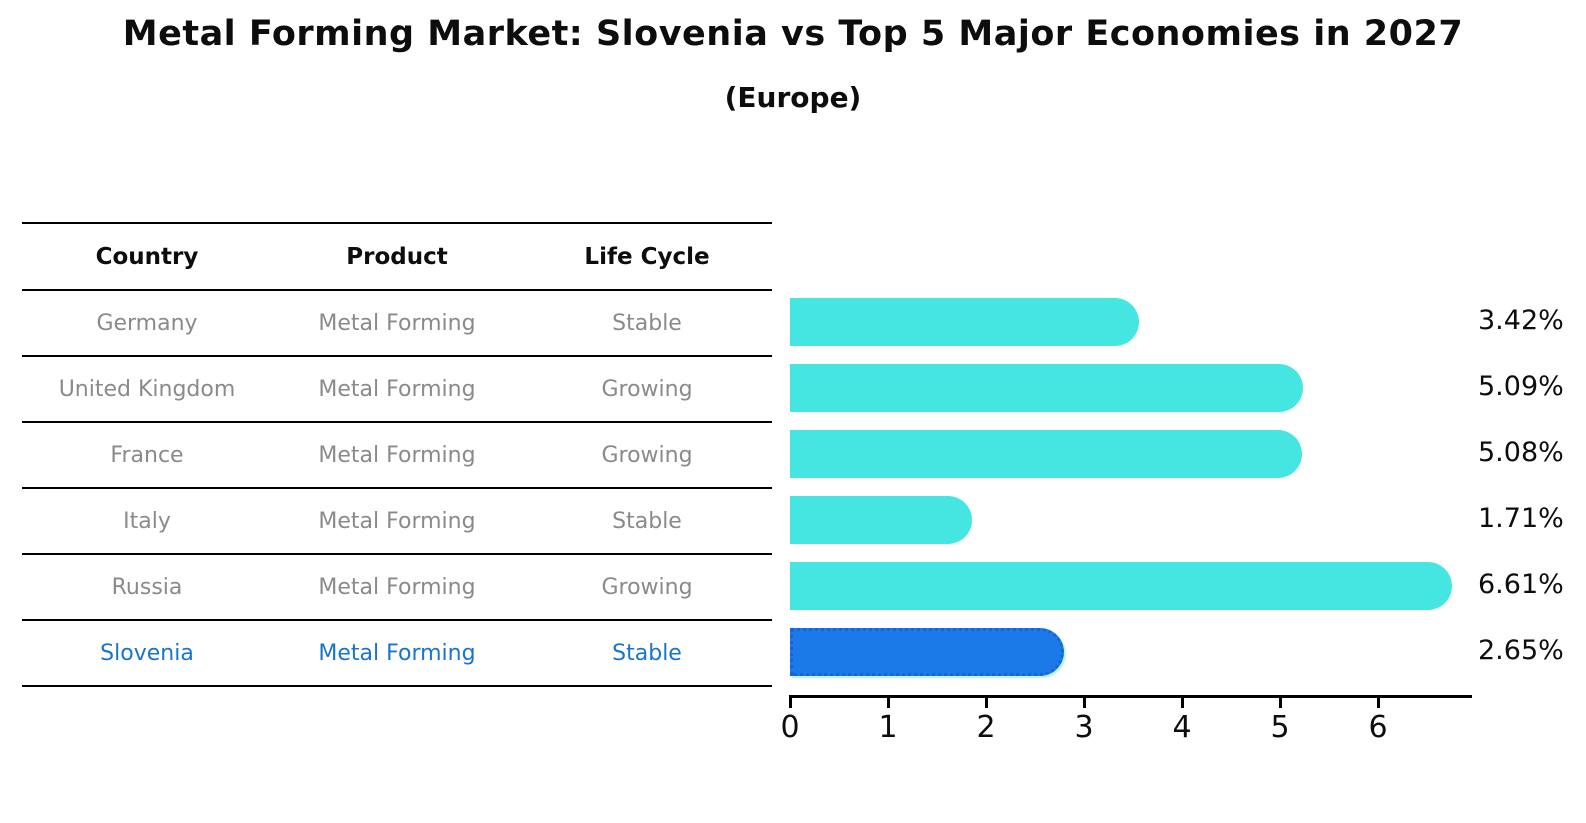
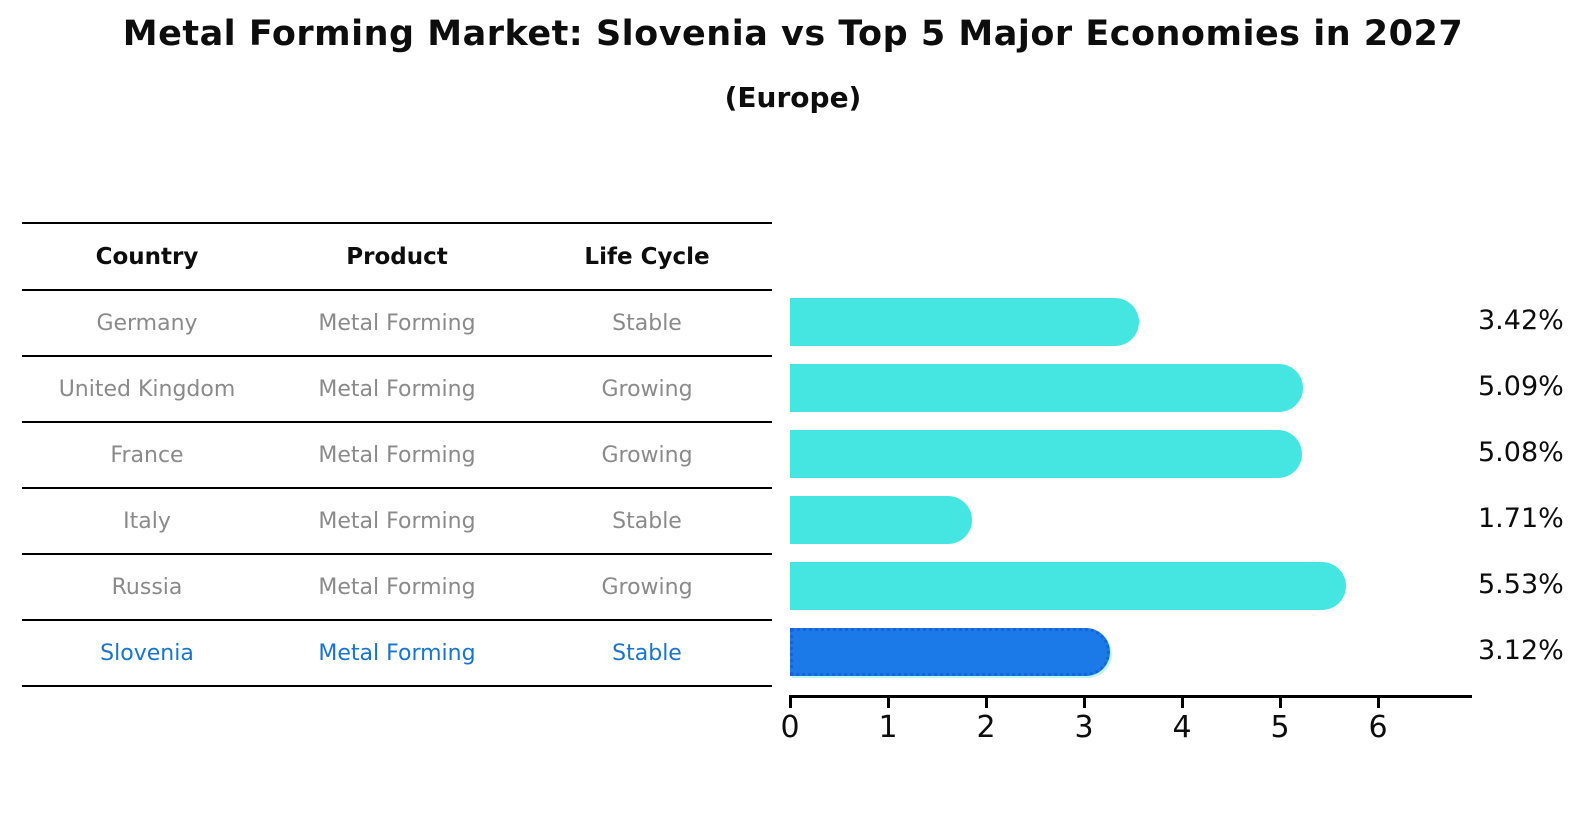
Russia: 6.61% -> 5.53%
Slovenia: 2.65% -> 3.12%
